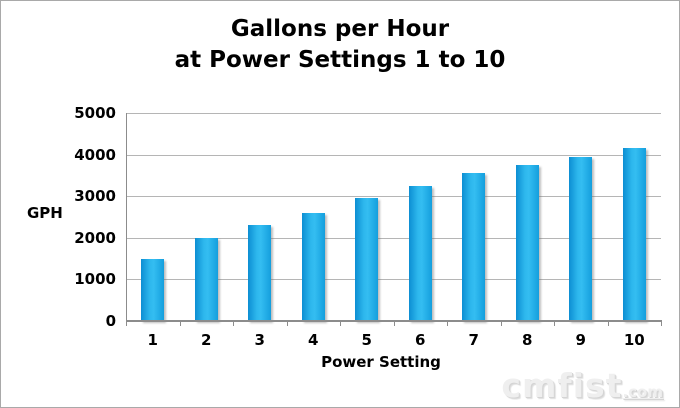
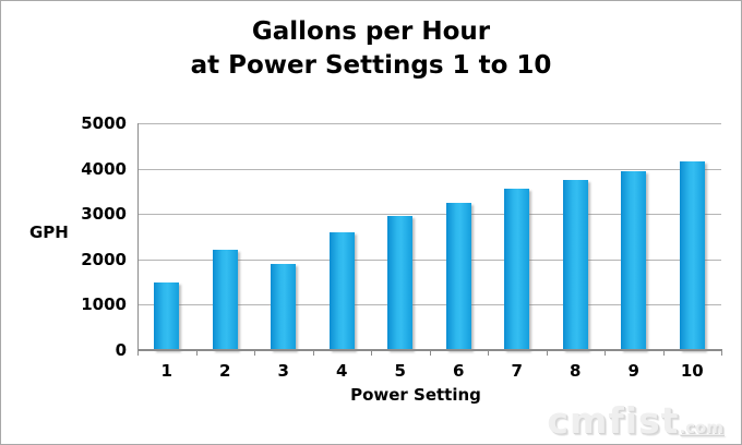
2: 2000 -> 2200
3: 2300 -> 1900
